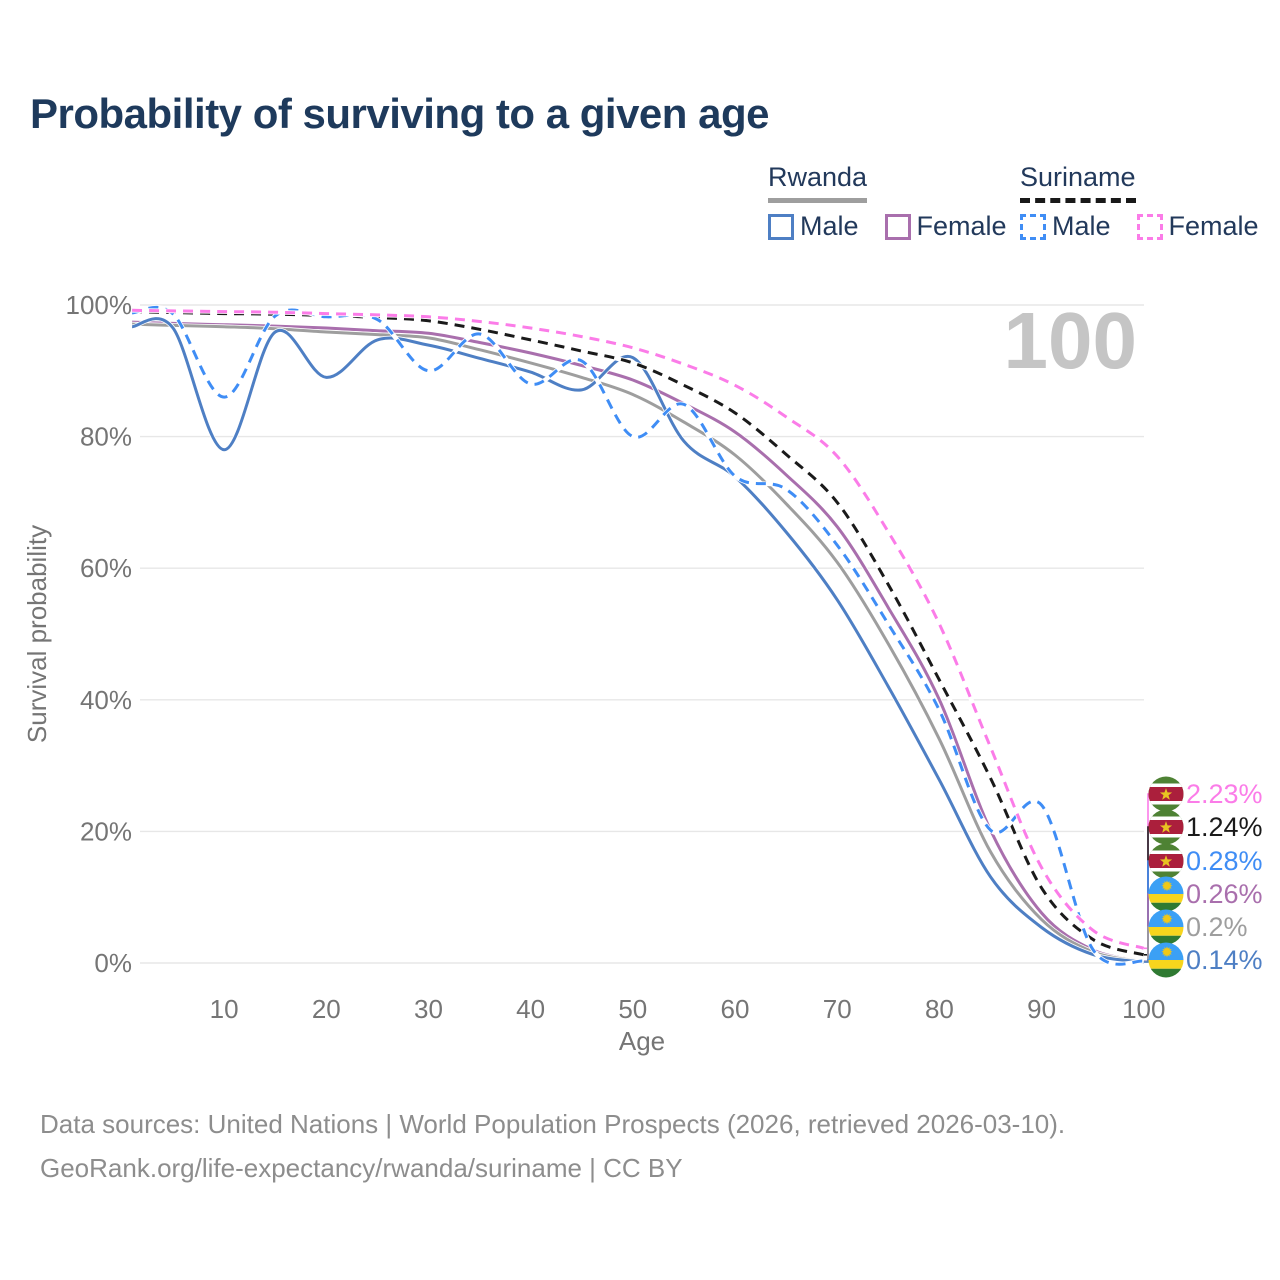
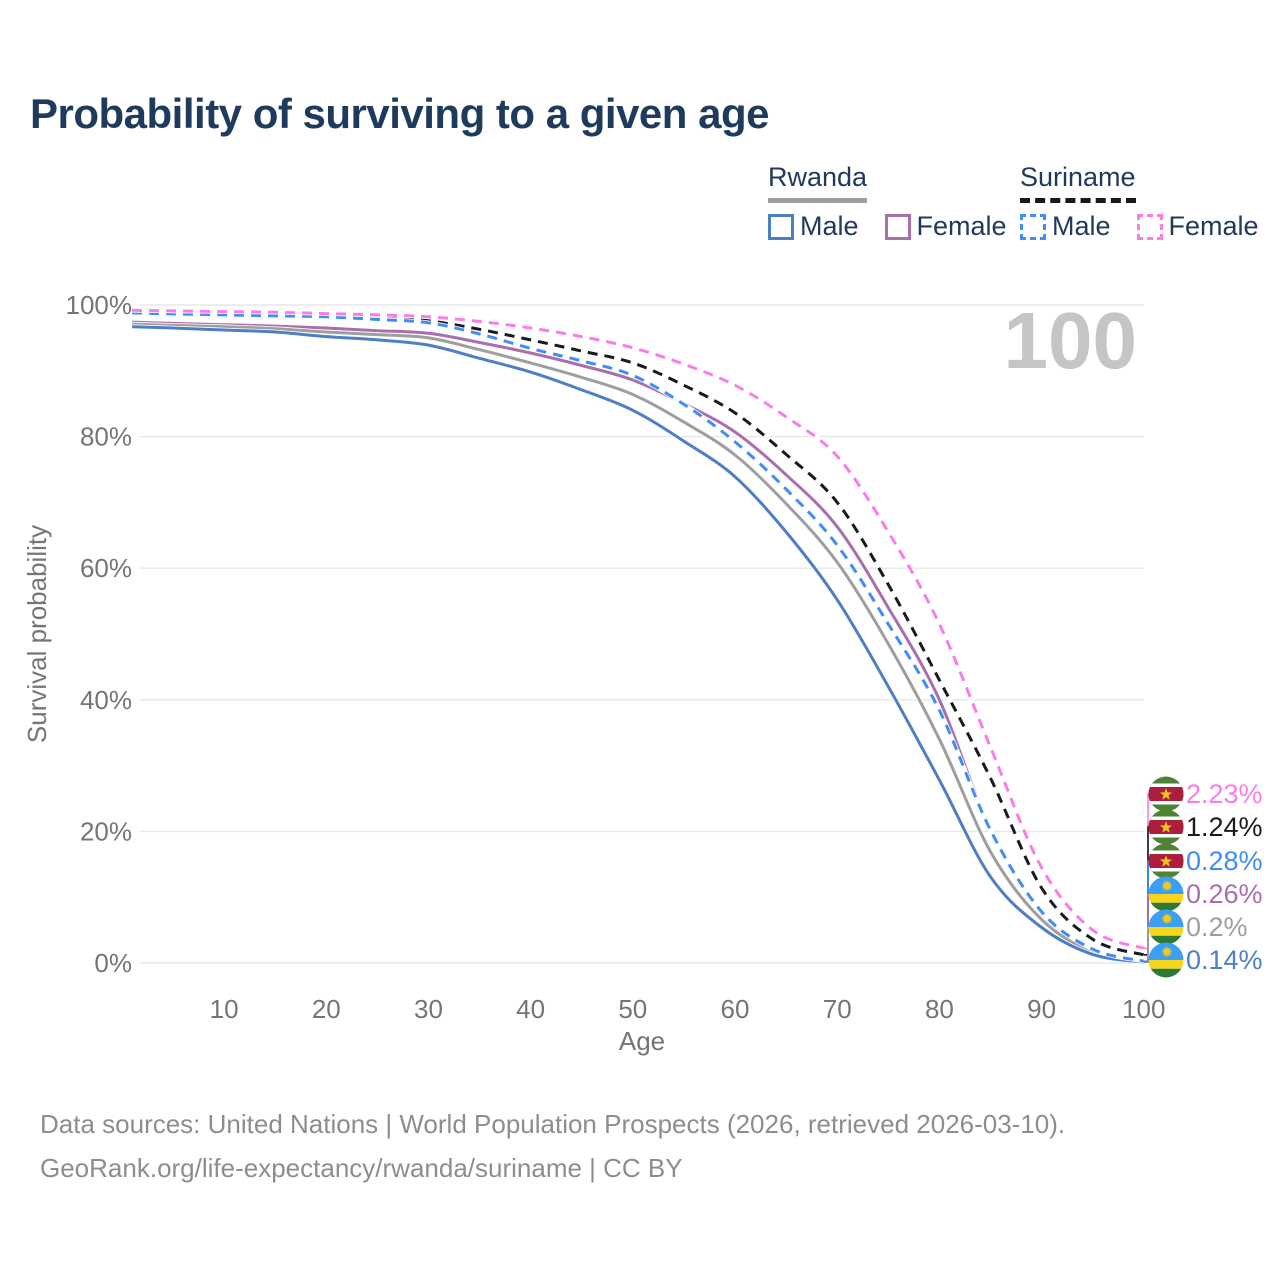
Suriname Male/10: 86% -> 98%
Rwanda Male/10: 78% -> 96%
Rwanda Male/20: 89% -> 95%
Suriname Male/30: 90% -> 97%
Suriname Male/40: 88% -> 93%
Suriname Male/50: 80% -> 89%
Rwanda Male/50: 92% -> 84%
Suriname Male/60: 74% -> 79%
Suriname Male/90: 24% -> 8%
